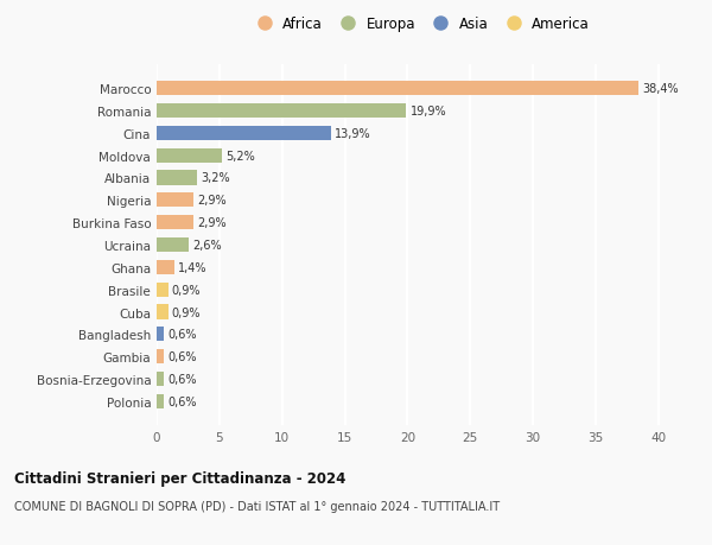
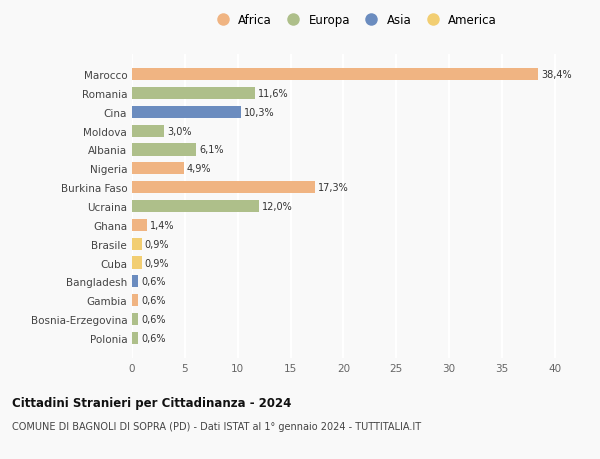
Romania: 19,9% -> 11,6%
Cina: 13,9% -> 10,3%
Moldova: 5,2% -> 3,0%
Albania: 3,2% -> 6,1%
Nigeria: 2,9% -> 4,9%
Burkina Faso: 2,9% -> 17,3%
Ucraina: 2,6% -> 12,0%
